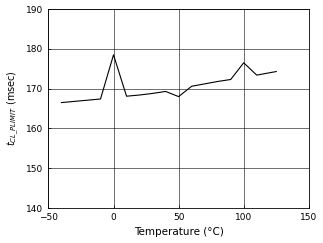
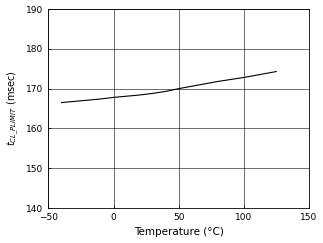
0: 178.5 -> 167.8
50: 168.0 -> 170.0
100: 176.5 -> 172.8
